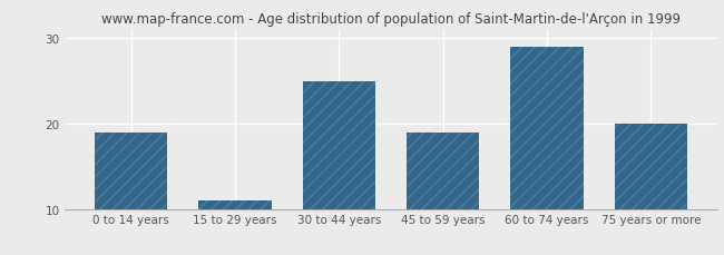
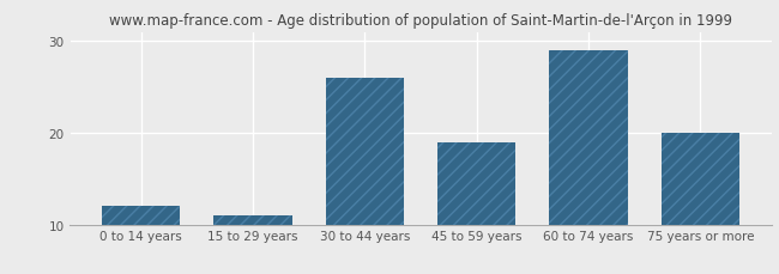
0 to 14 years: 19 -> 12
30 to 44 years: 25 -> 26
